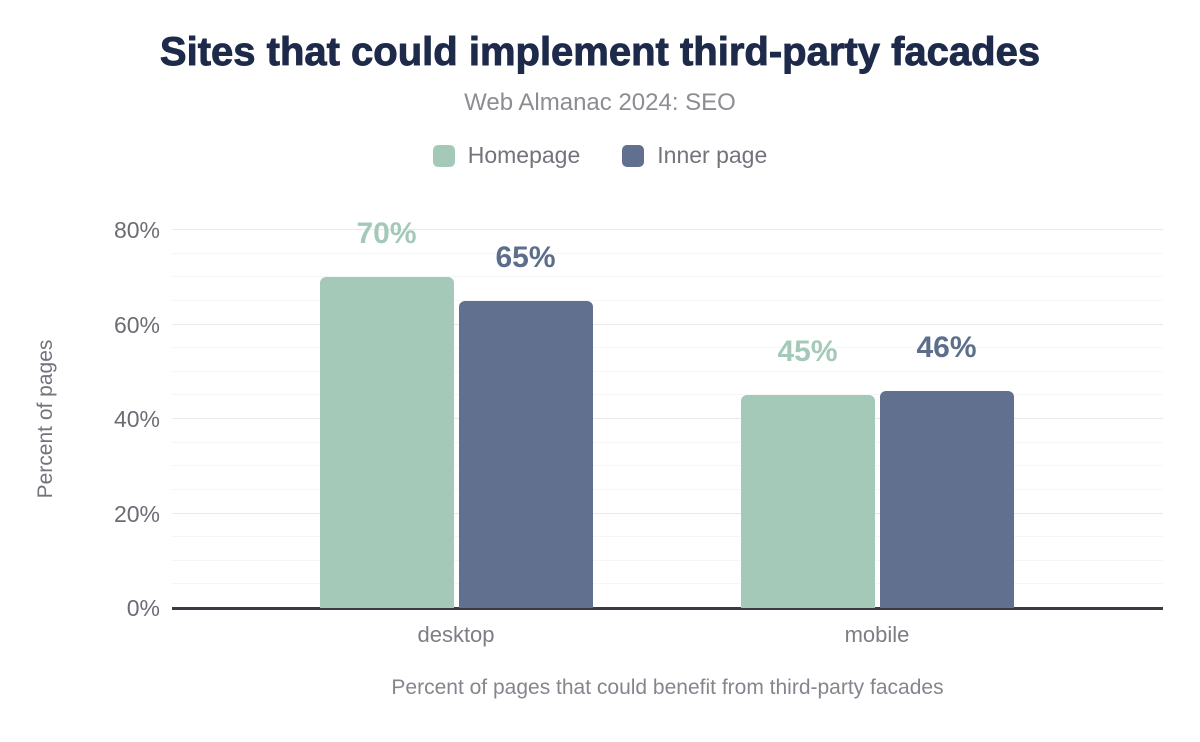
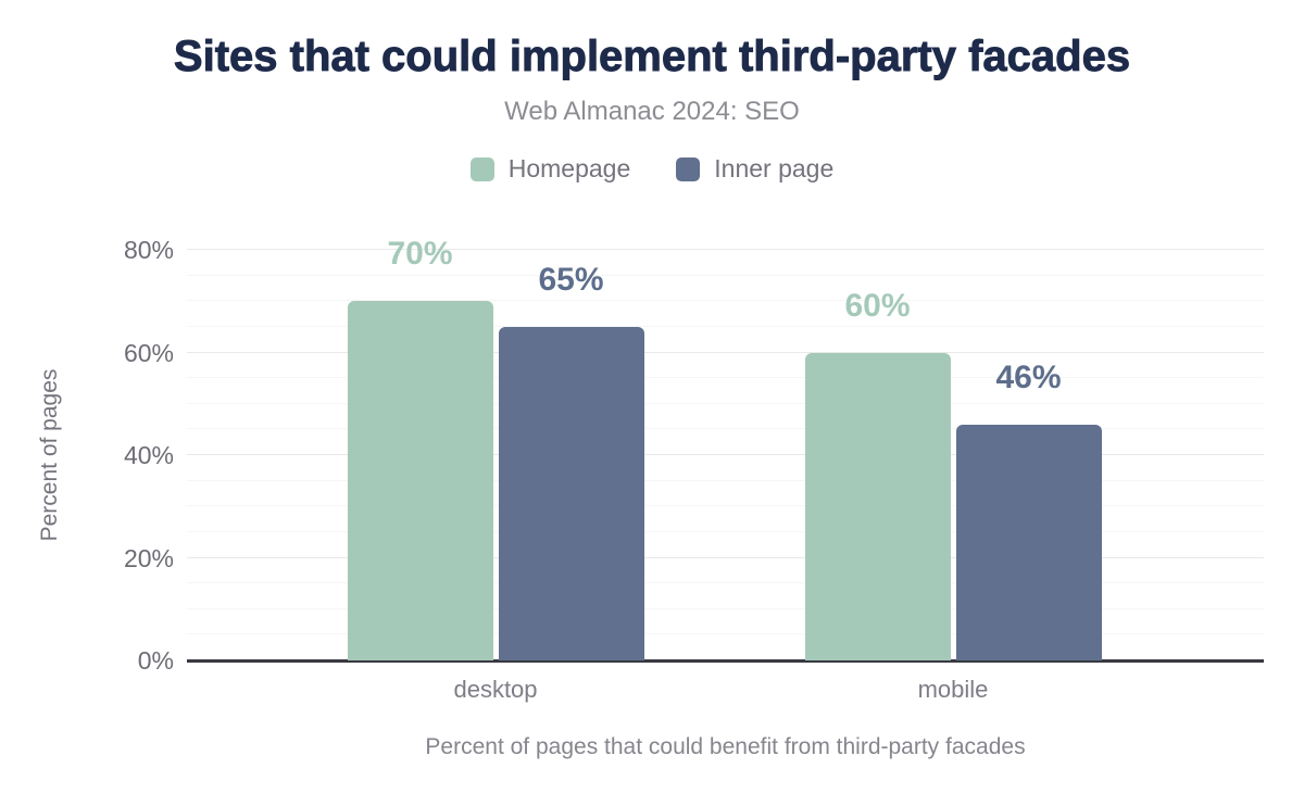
Homepage/mobile: 45% -> 60%
